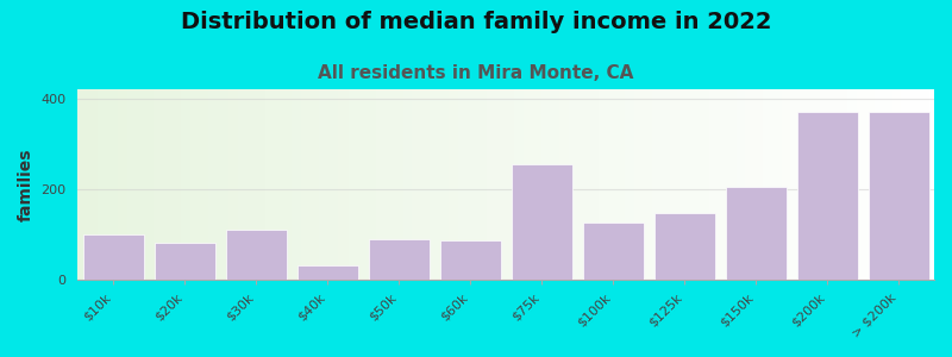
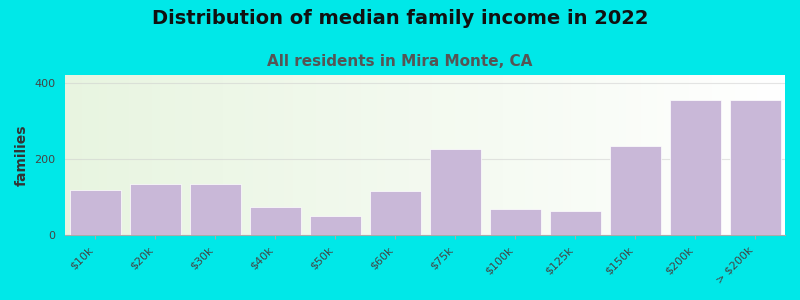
$10k: 100 -> 120
$20k: 82 -> 135
$30k: 112 -> 135
$40k: 32 -> 75
$50k: 90 -> 50
$60k: 88 -> 115
$75k: 255 -> 225
$100k: 128 -> 70
$125k: 148 -> 65
$150k: 205 -> 235
$200k: 370 -> 355
> $200k: 370 -> 355
